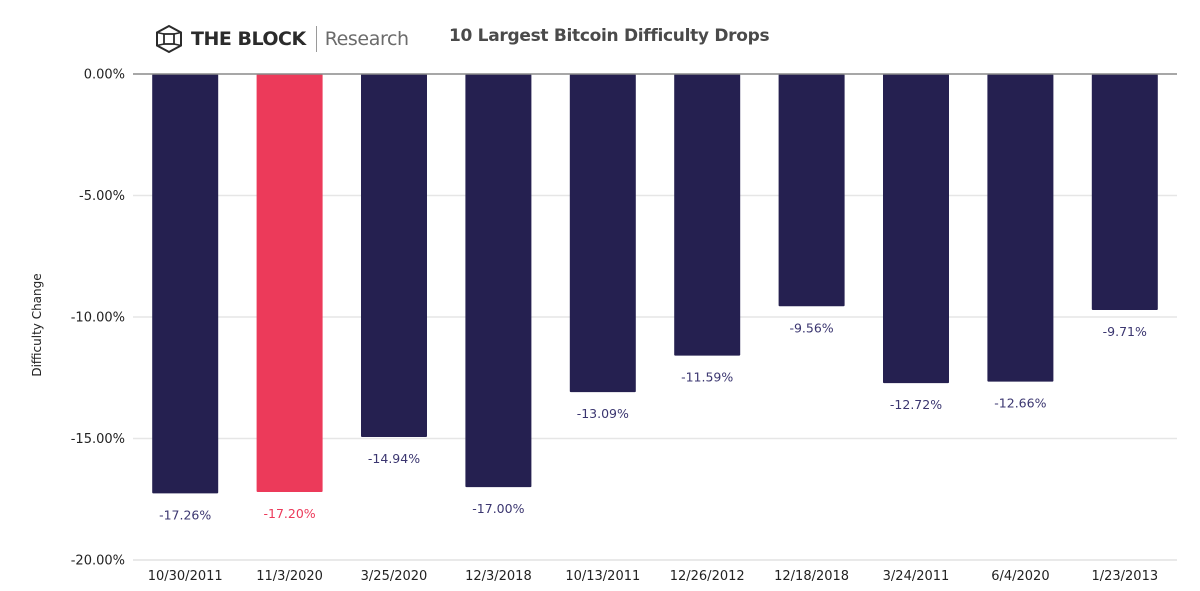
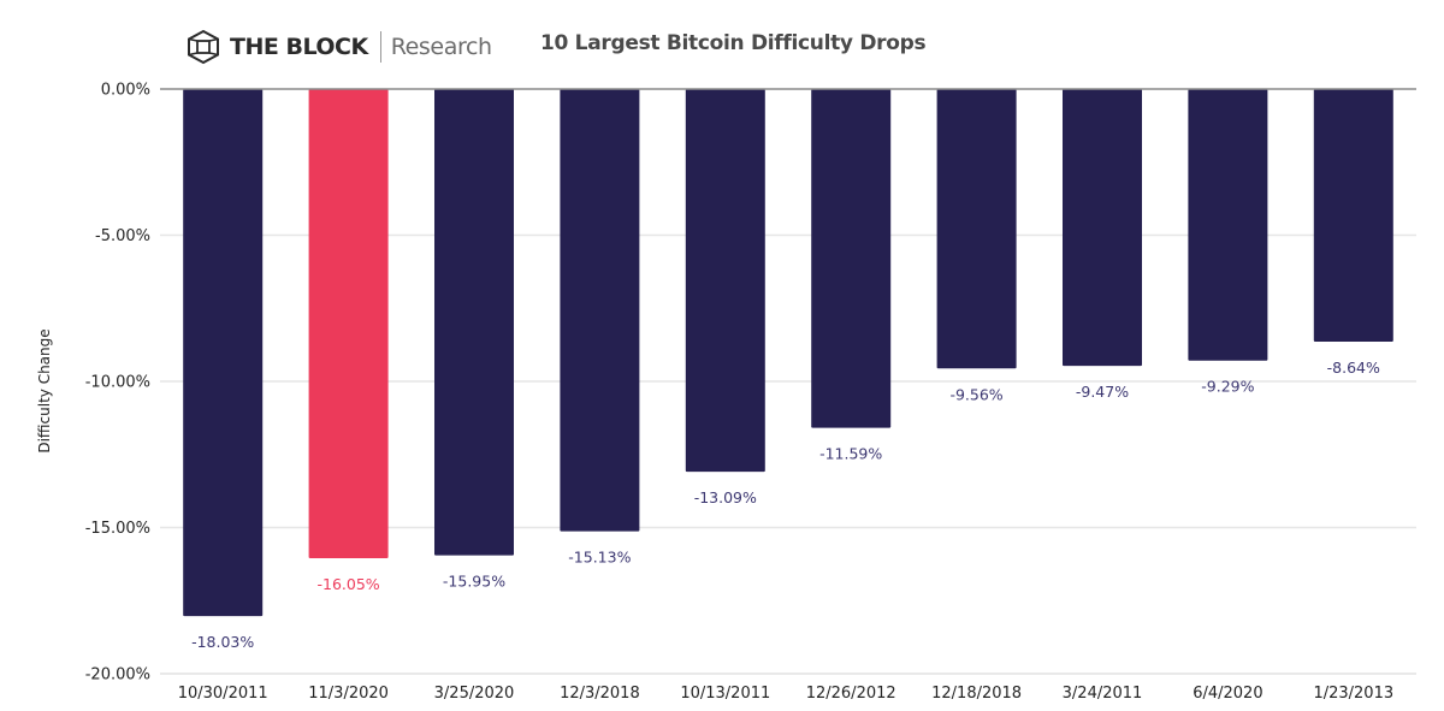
10/30/2011: -17.26% -> -18.03%
11/3/2020: -17.20% -> -16.05%
3/25/2020: -14.94% -> -15.95%
12/3/2018: -17.00% -> -15.13%
3/24/2011: -12.72% -> -9.47%
6/4/2020: -12.66% -> -9.29%
1/23/2013: -9.71% -> -8.64%
